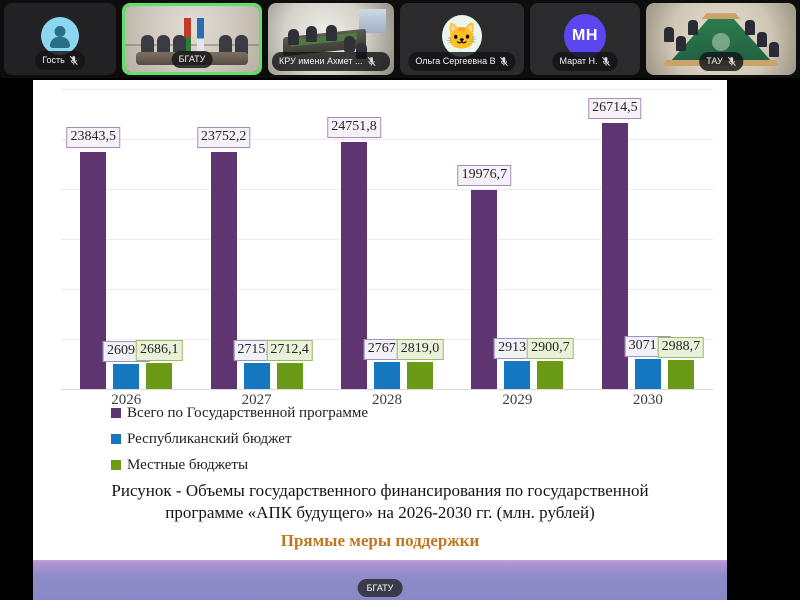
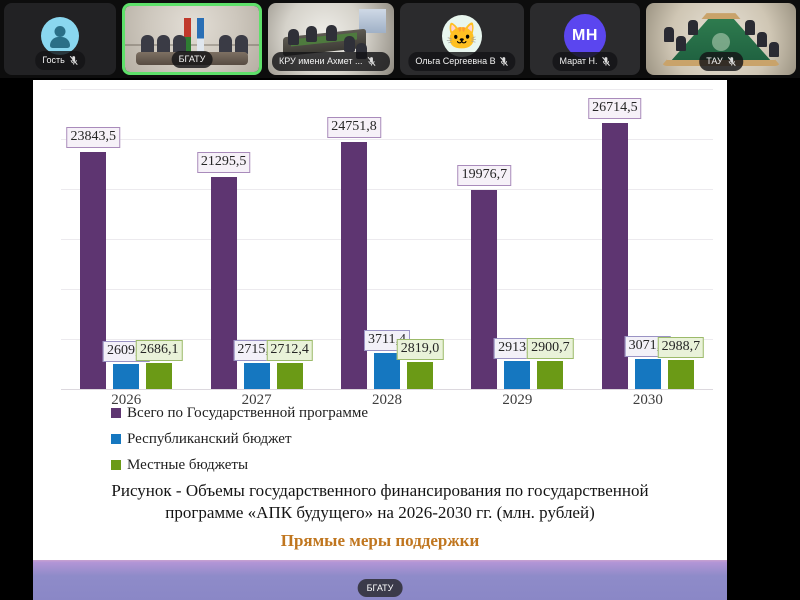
Всего по Государственной программе/2027: 23752,2 -> 21295,5
Республиканский бюджет/2028: 2767,7 -> 3711,4
